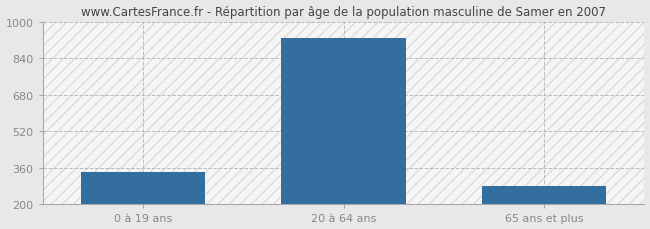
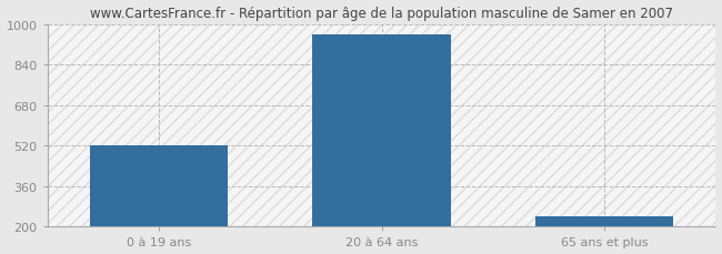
0 à 19 ans: 340 -> 520
20 à 64 ans: 930 -> 960
65 ans et plus: 280 -> 240
